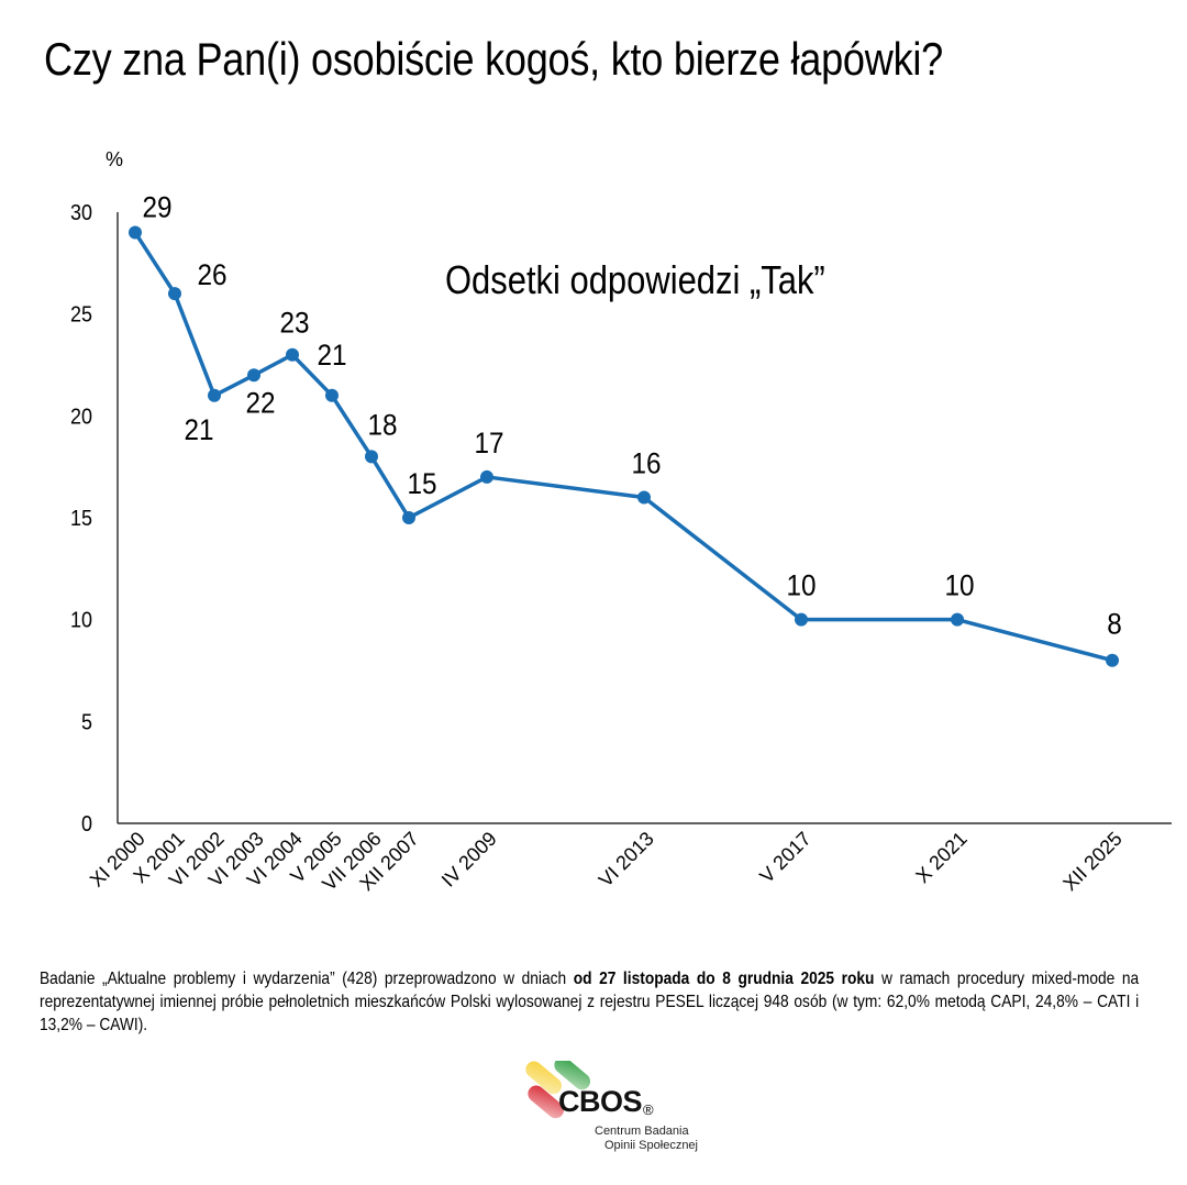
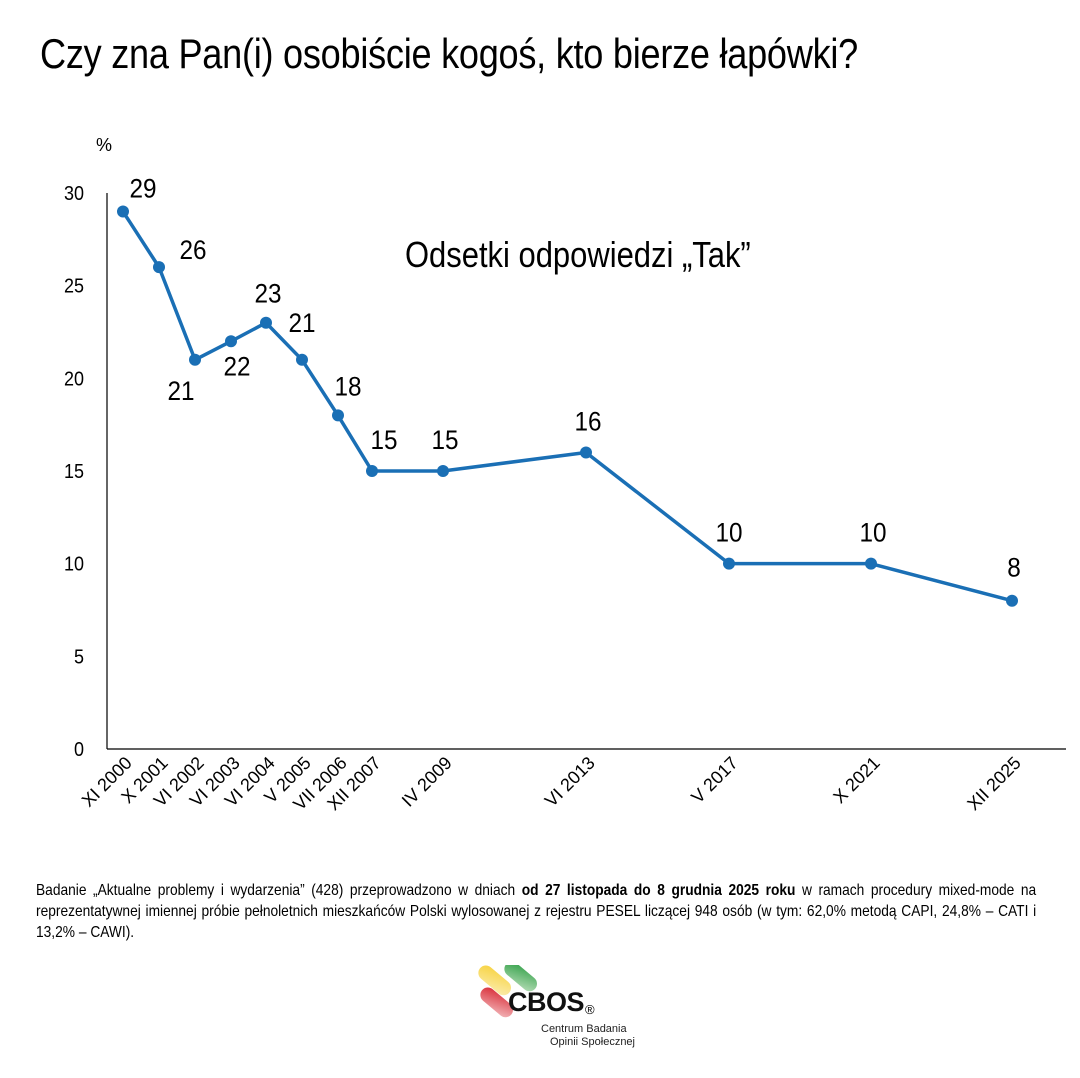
IV 2009: 17 -> 15
